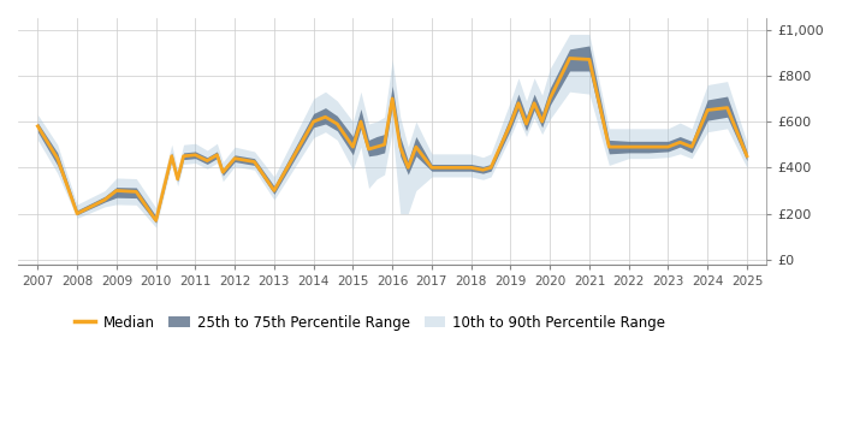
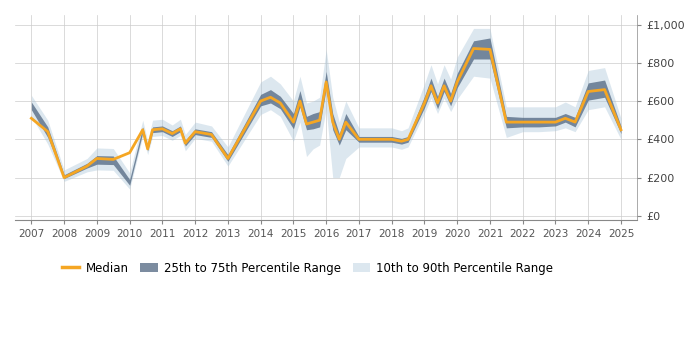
Median/2007: £580 -> £510
Median/2010: £170 -> £330
